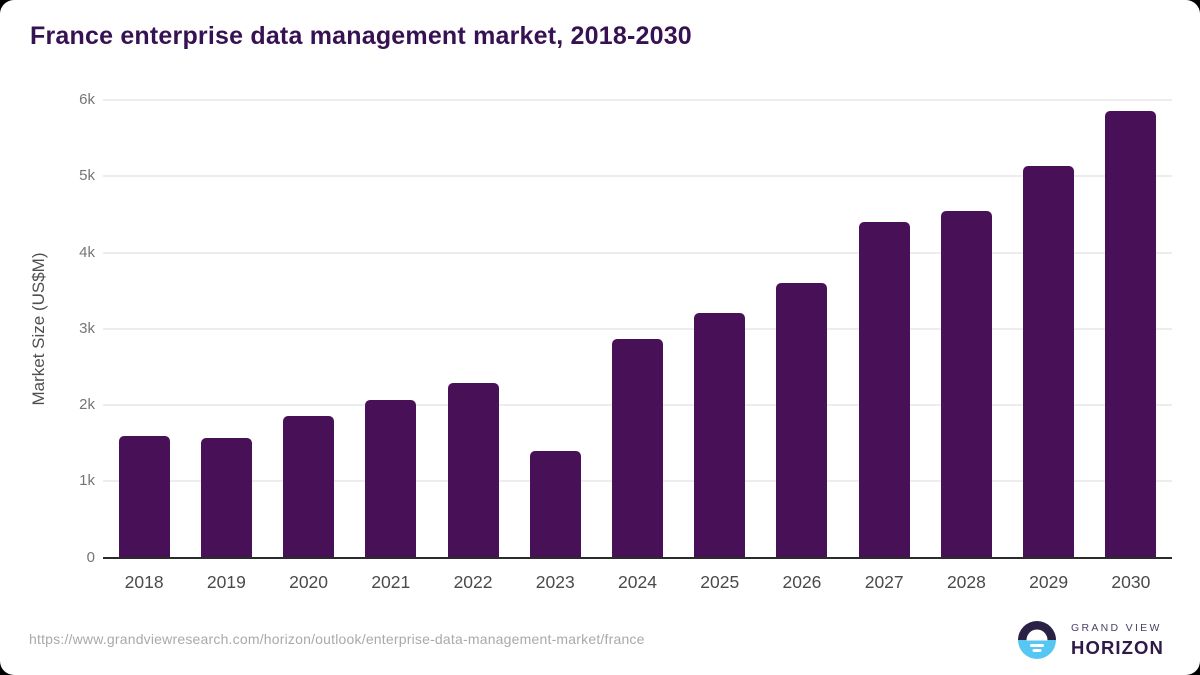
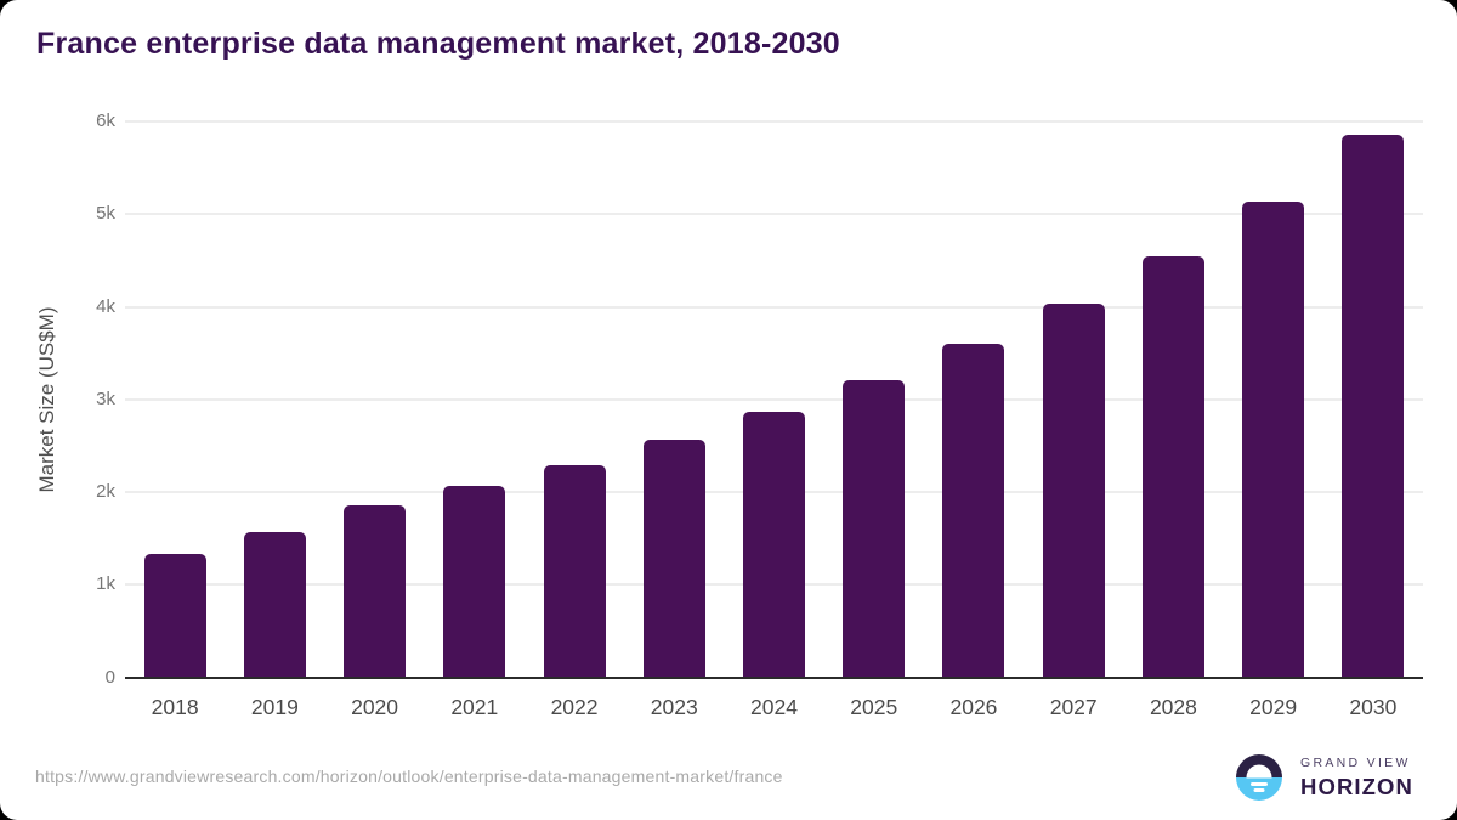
2018: 1.6k -> 1.3k
2023: 1.4k -> 2.6k
2027: 4.4k -> 4.0k
